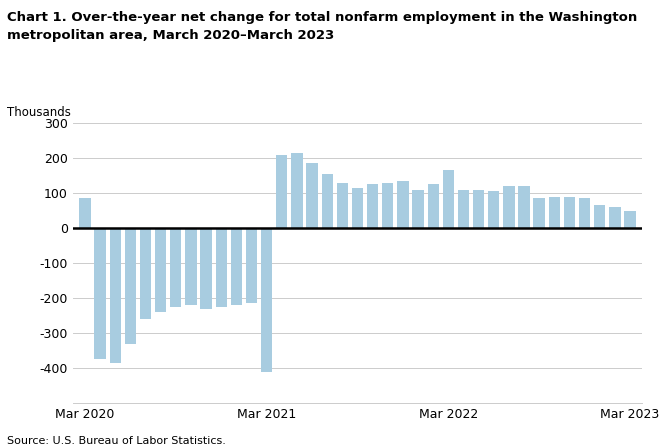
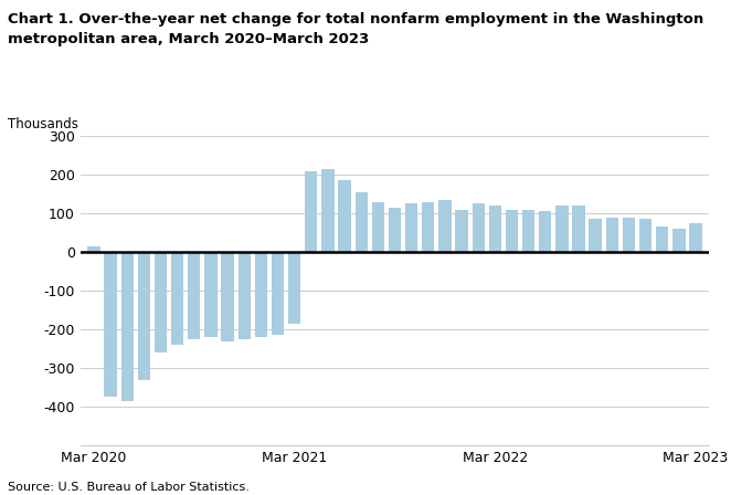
Mar 2020: 85 -> 15
Mar 2021: -410 -> -185
Mar 2022: 165 -> 120
Mar 2023: 50 -> 75
